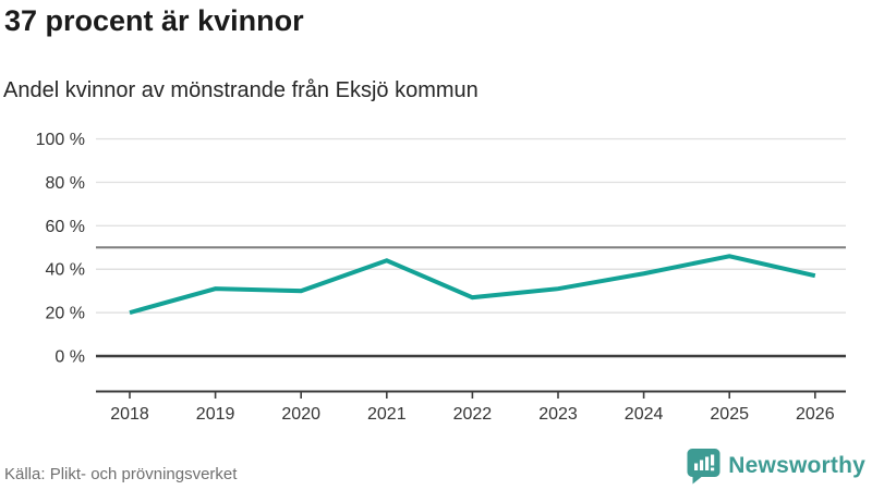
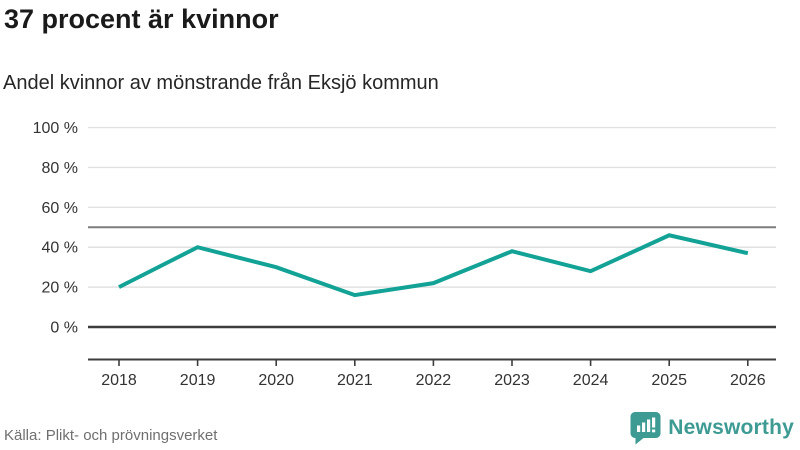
2019: 31% -> 40%
2021: 44% -> 16%
2022: 27% -> 22%
2023: 31% -> 38%
2024: 38% -> 28%
